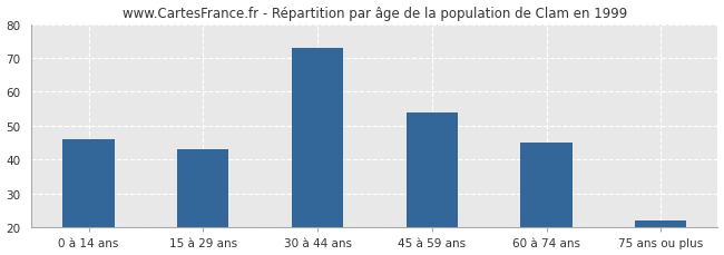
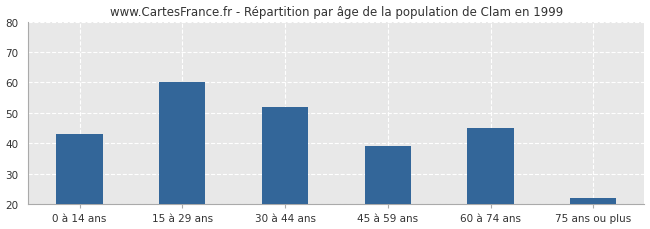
0 à 14 ans: 46 -> 43
15 à 29 ans: 43 -> 60
30 à 44 ans: 73 -> 52
45 à 59 ans: 54 -> 39
